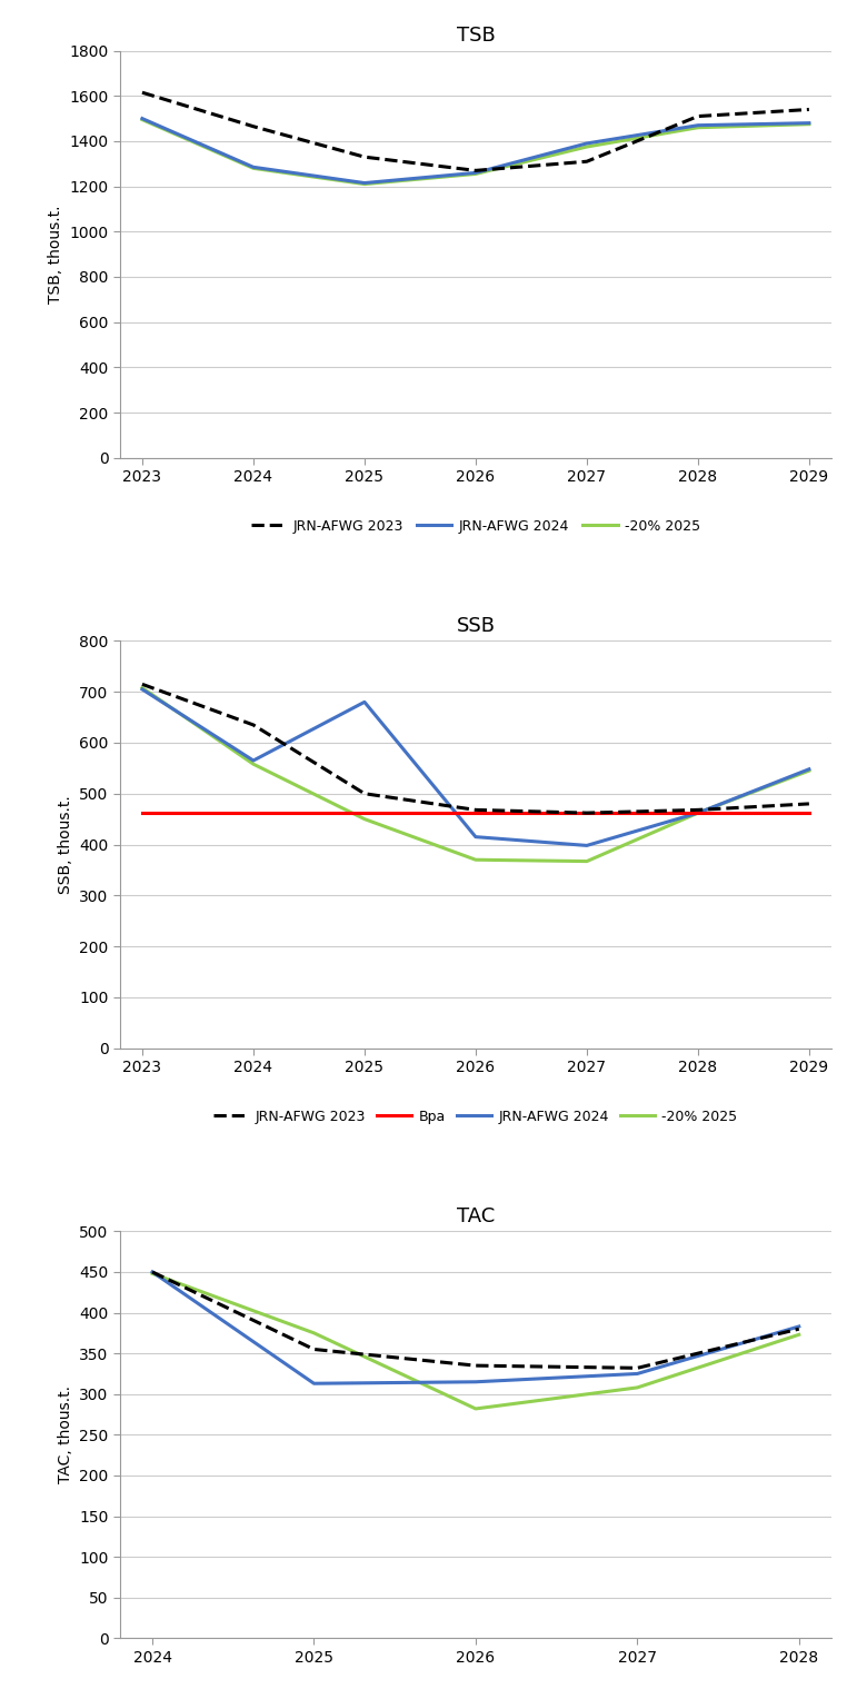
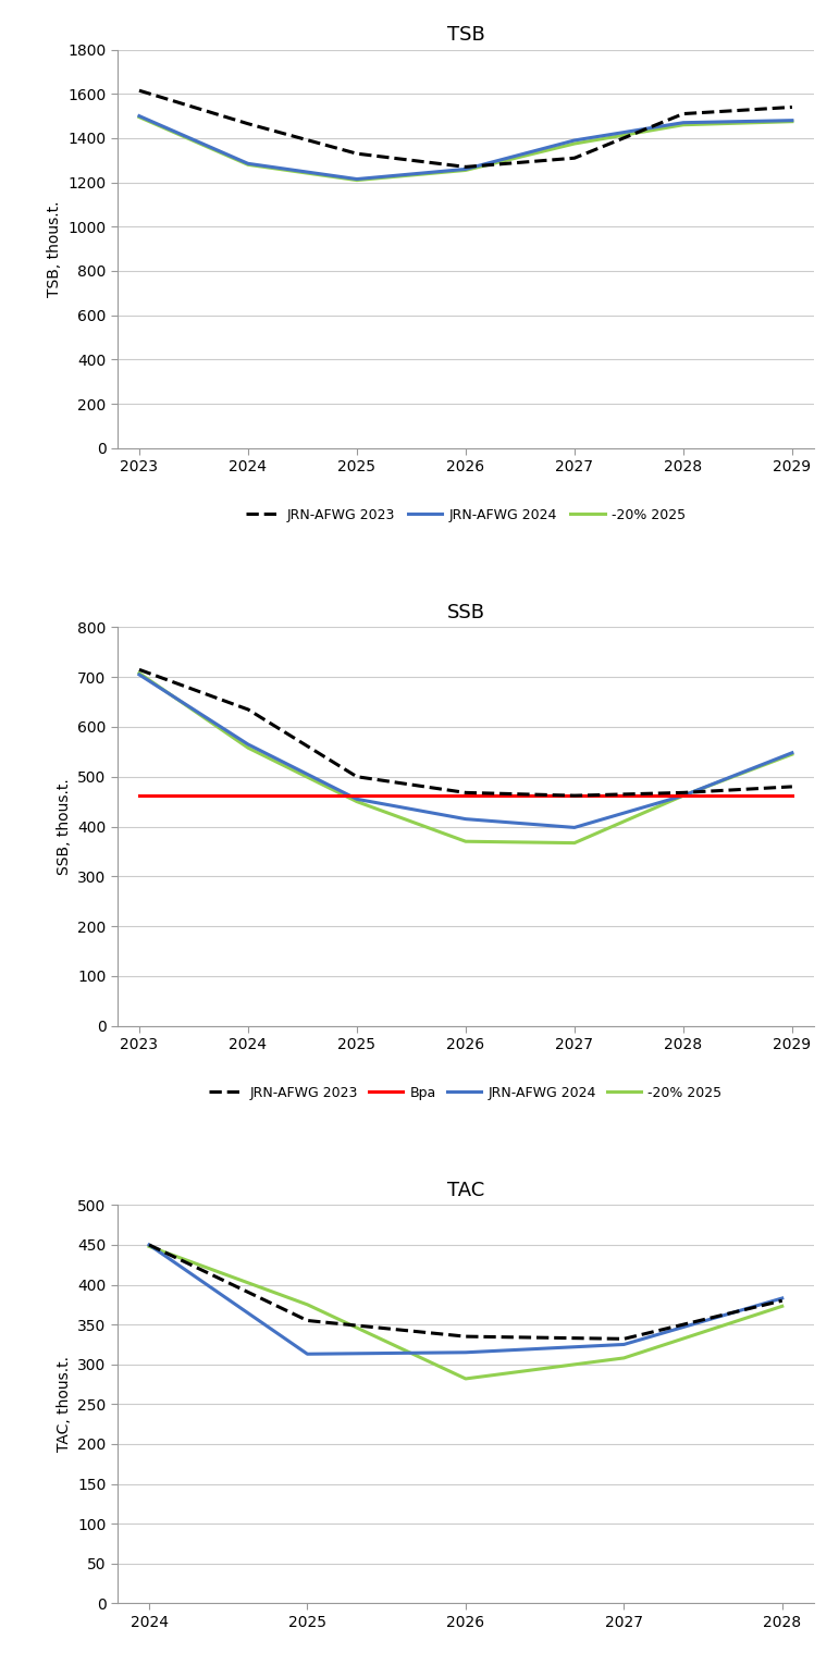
SSB/JRN-AFWG 2024/2025: 680 -> 455
